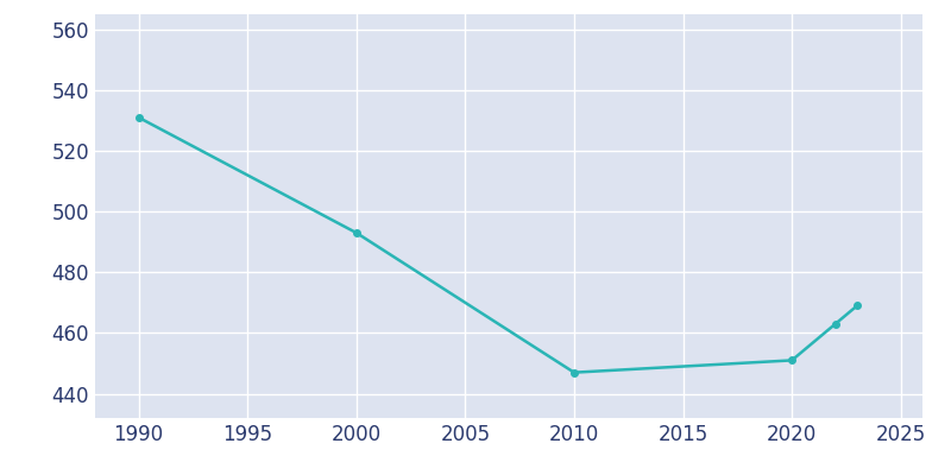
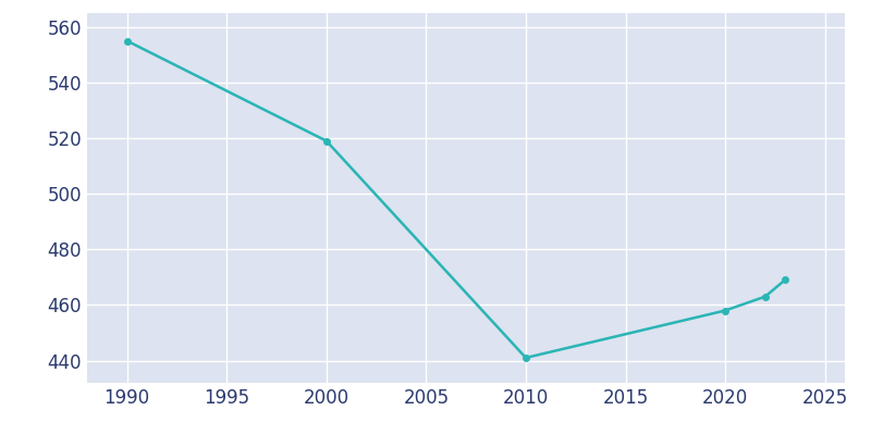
1990: 531 -> 555
2000: 493 -> 519
2010: 447 -> 441
2020: 451 -> 458
